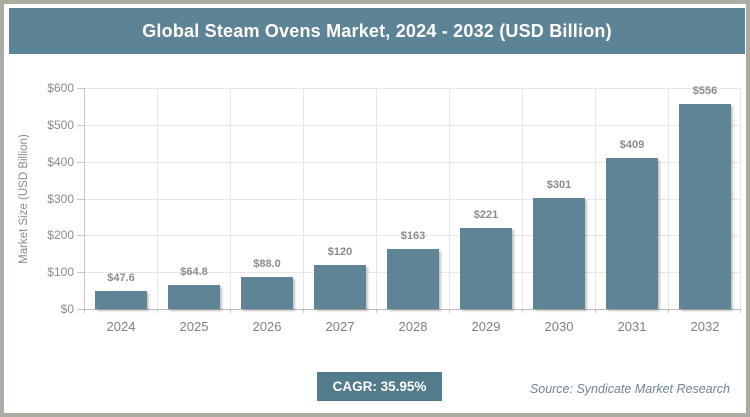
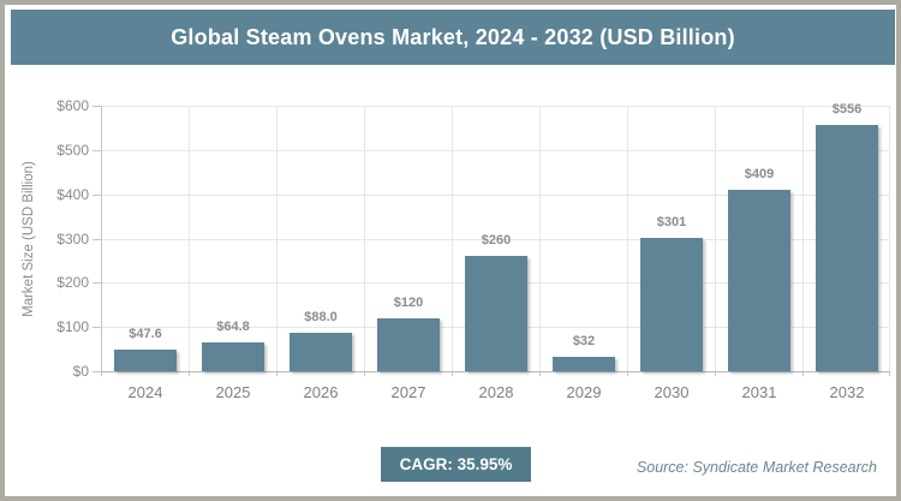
2028: $163 -> $260
2029: $221 -> $32
